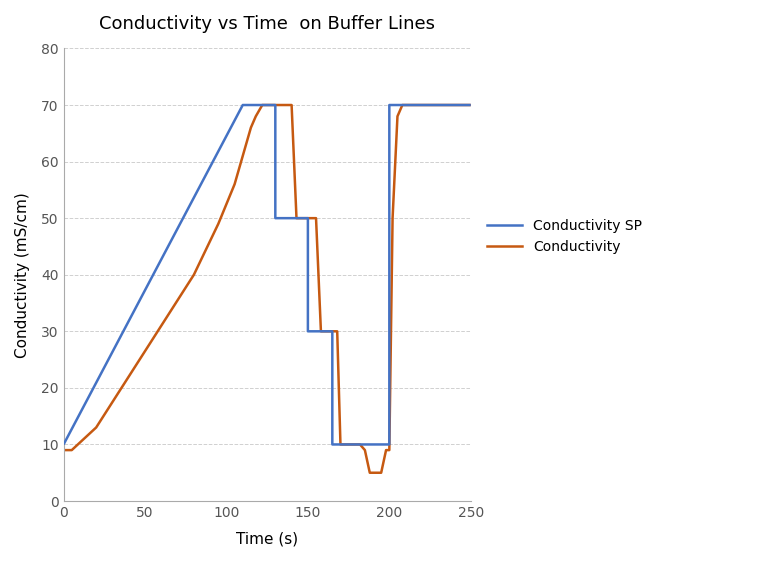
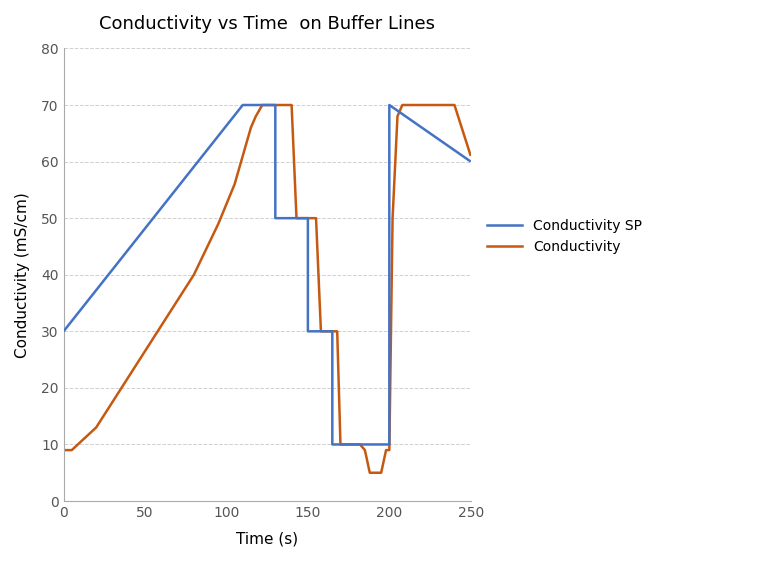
Conductivity SP/0: 10 -> 30
Conductivity SP/250: 70 -> 60
Conductivity/250: 70 -> 61
